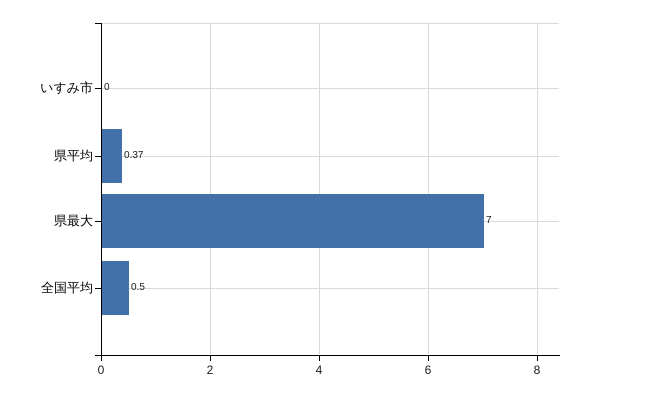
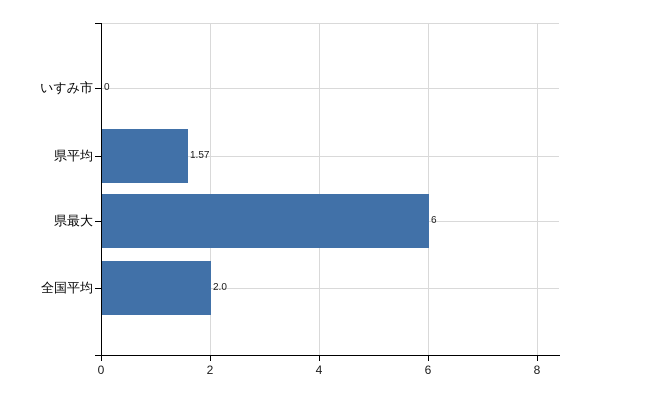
県平均: 0.37 -> 1.57
県最大: 7 -> 6
全国平均: 0.5 -> 2.0
